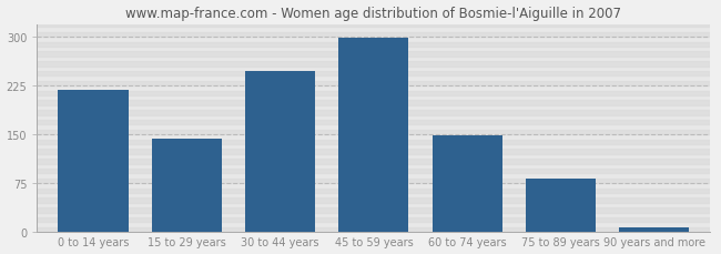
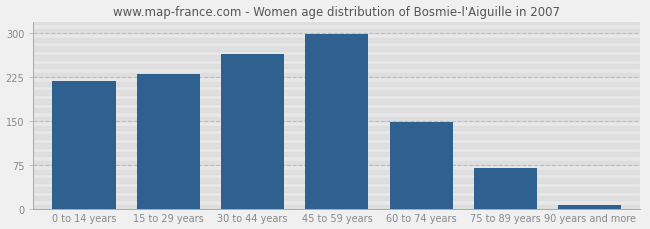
15 to 29 years: 143 -> 230
30 to 44 years: 248 -> 264
75 to 89 years: 83 -> 70
